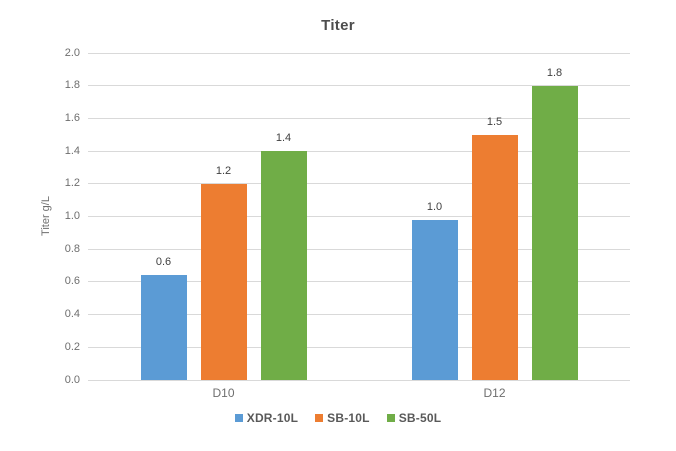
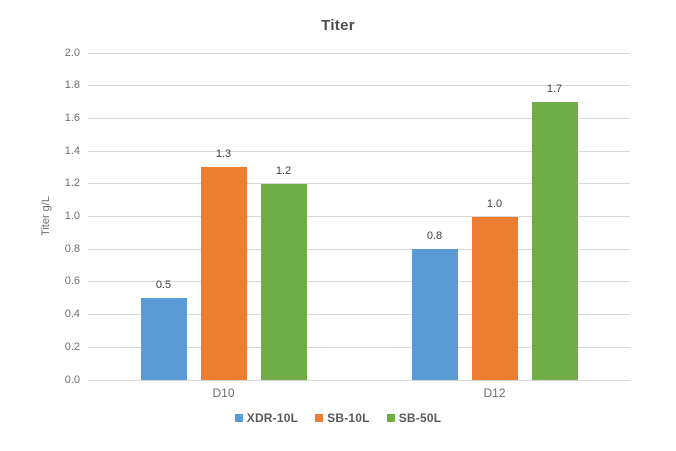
XDR-10L/D10: 0.6 -> 0.5
SB-10L/D10: 1.2 -> 1.3
SB-50L/D10: 1.4 -> 1.2
XDR-10L/D12: 1.0 -> 0.8
SB-10L/D12: 1.5 -> 1.0
SB-50L/D12: 1.8 -> 1.7
